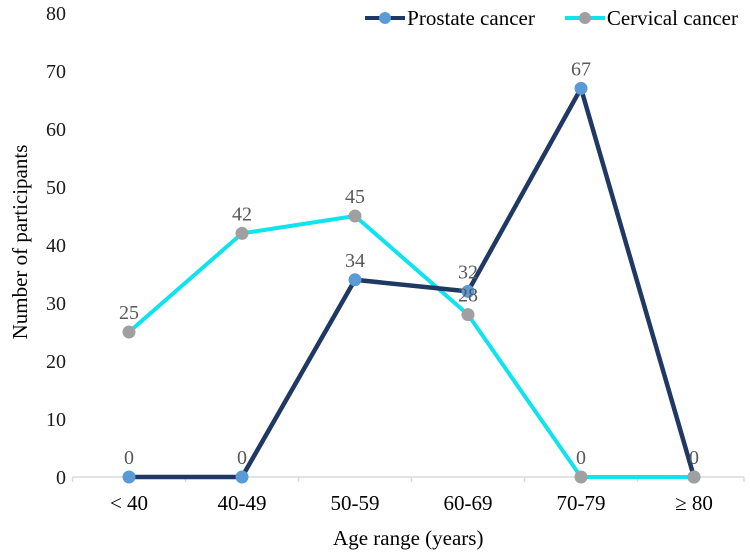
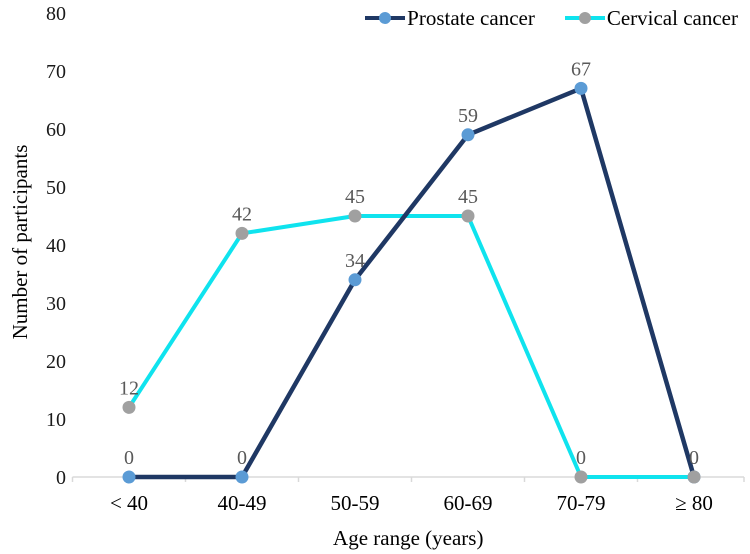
Cervical cancer/< 40: 25 -> 12
Prostate cancer/60-69: 32 -> 59
Cervical cancer/60-69: 28 -> 45
